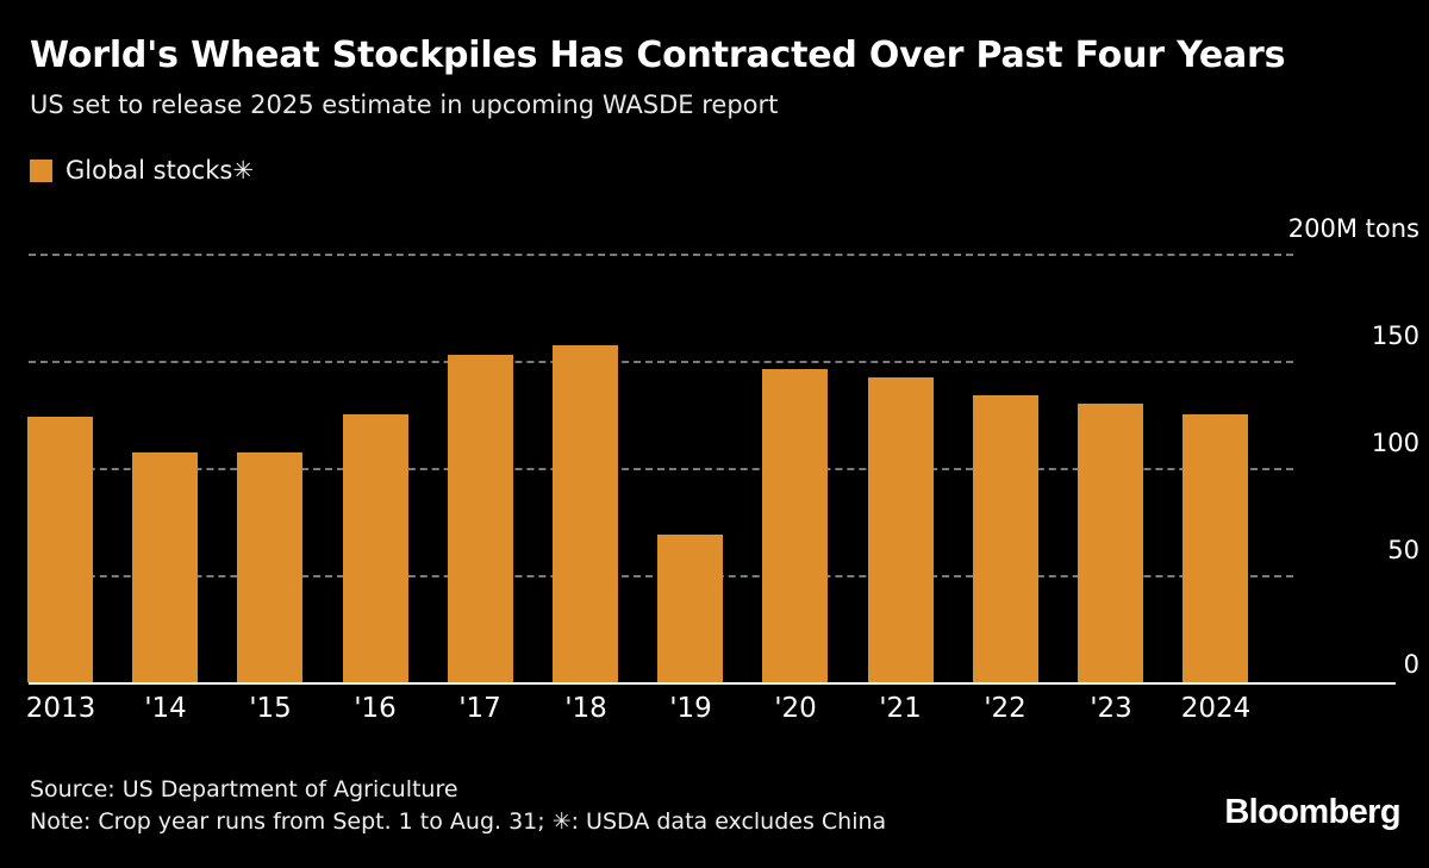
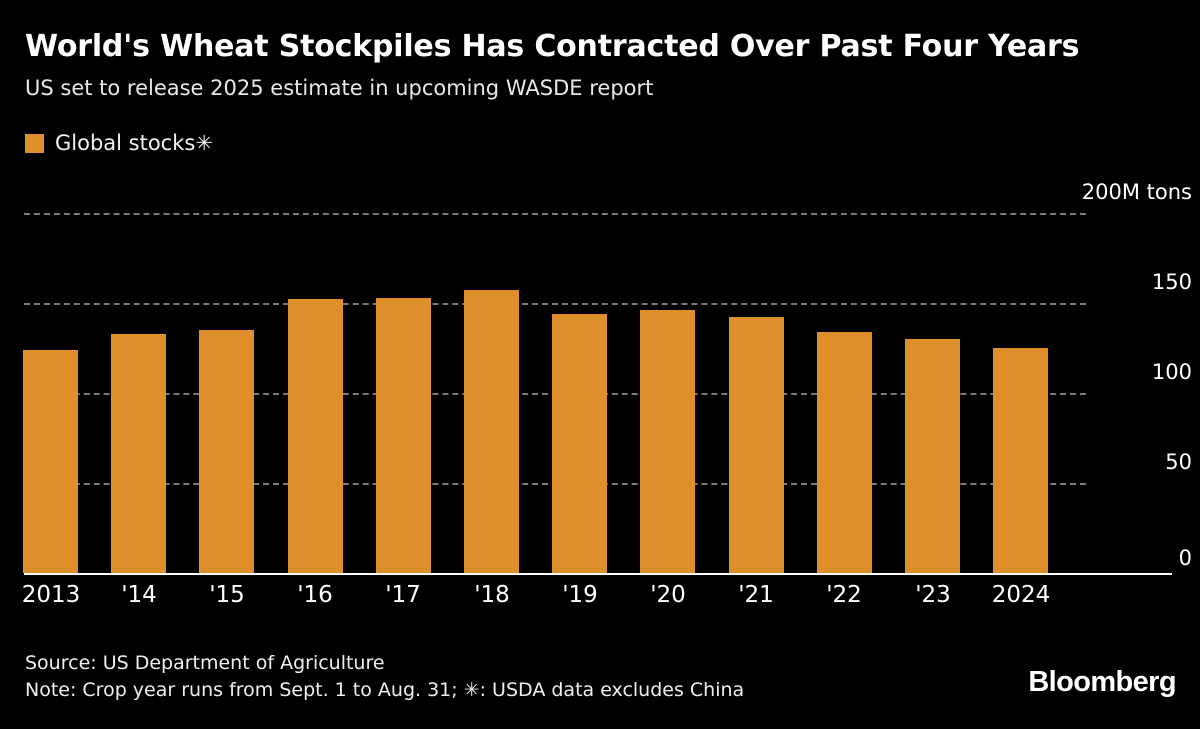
'14: 107 -> 133
'15: 107 -> 135
'16: 125 -> 152
'19: 69 -> 144
